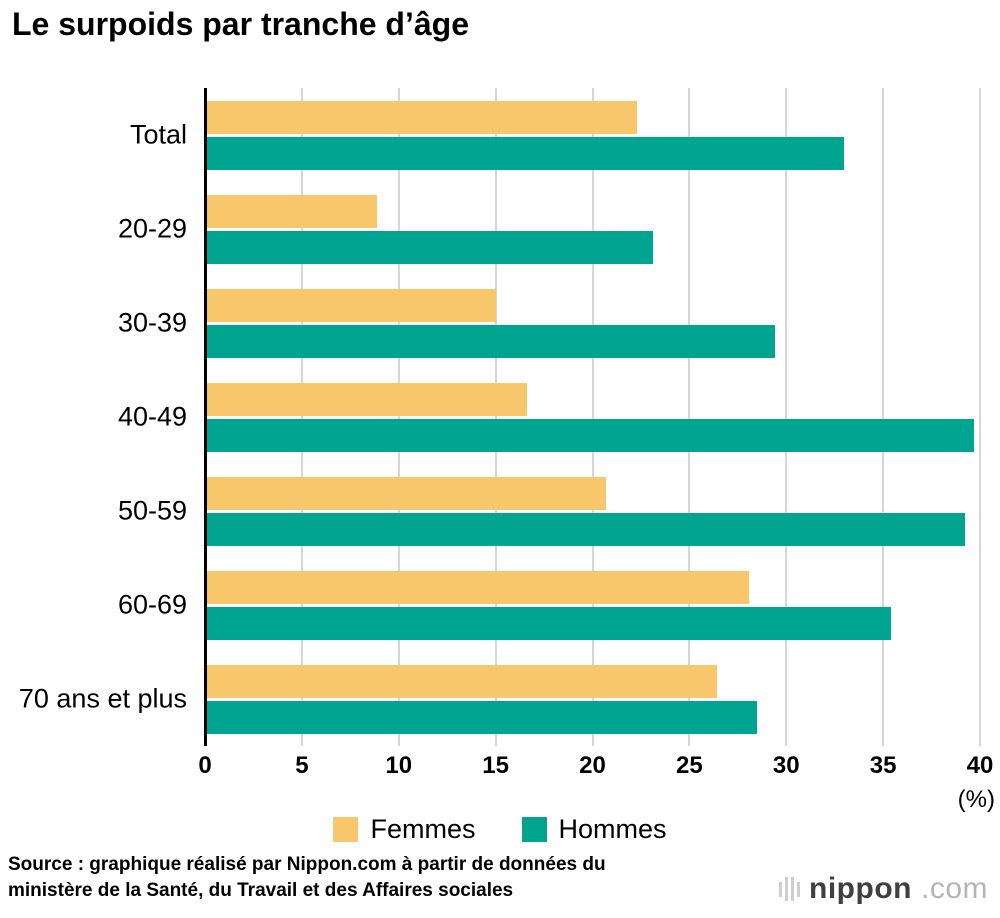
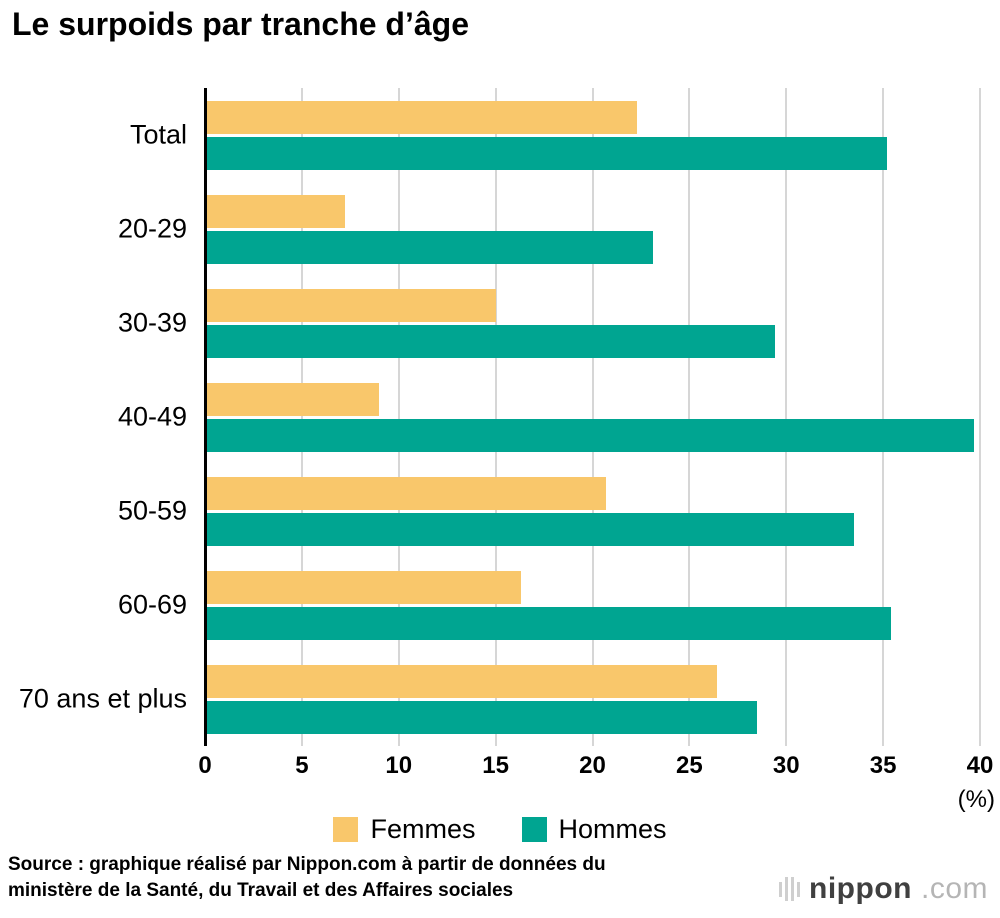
Hommes/Total: 33.0 -> 35.2
Femmes/20-29: 8.9 -> 7.2
Femmes/40-49: 16.6 -> 9.0
Hommes/50-59: 39.2 -> 33.5
Femmes/60-69: 28.1 -> 16.3
